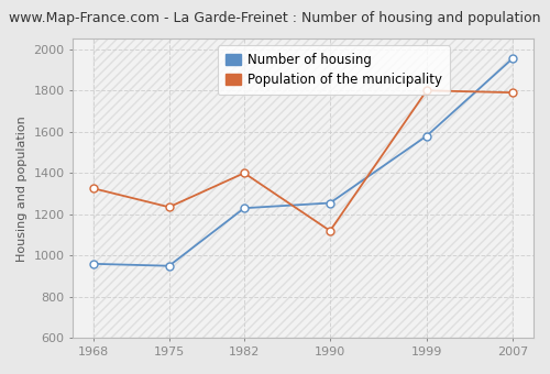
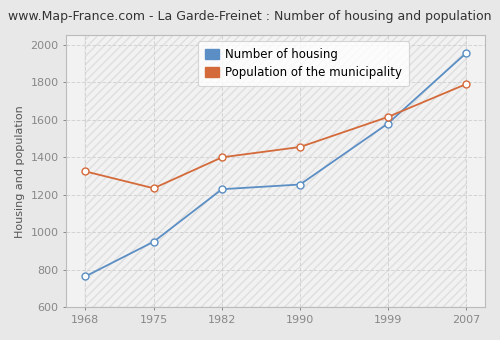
Number of housing/1968: 960 -> 760
Population of the municipality/1990: 1120 -> 1460
Population of the municipality/1999: 1800 -> 1620
